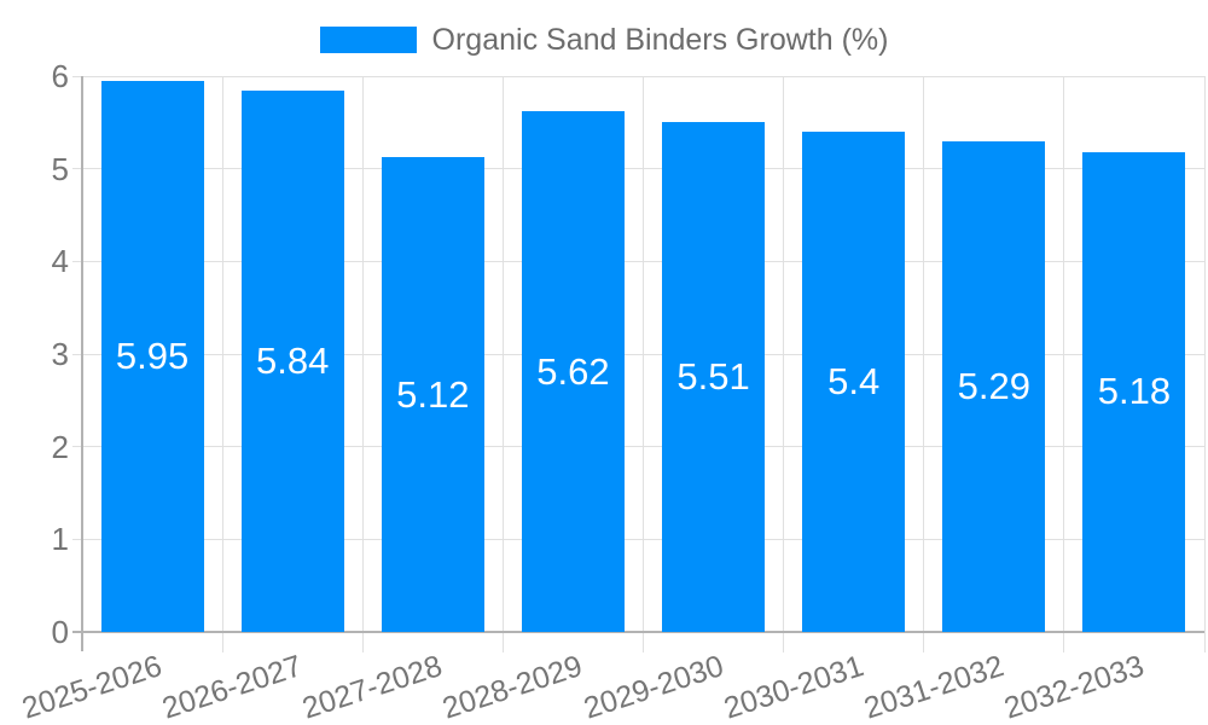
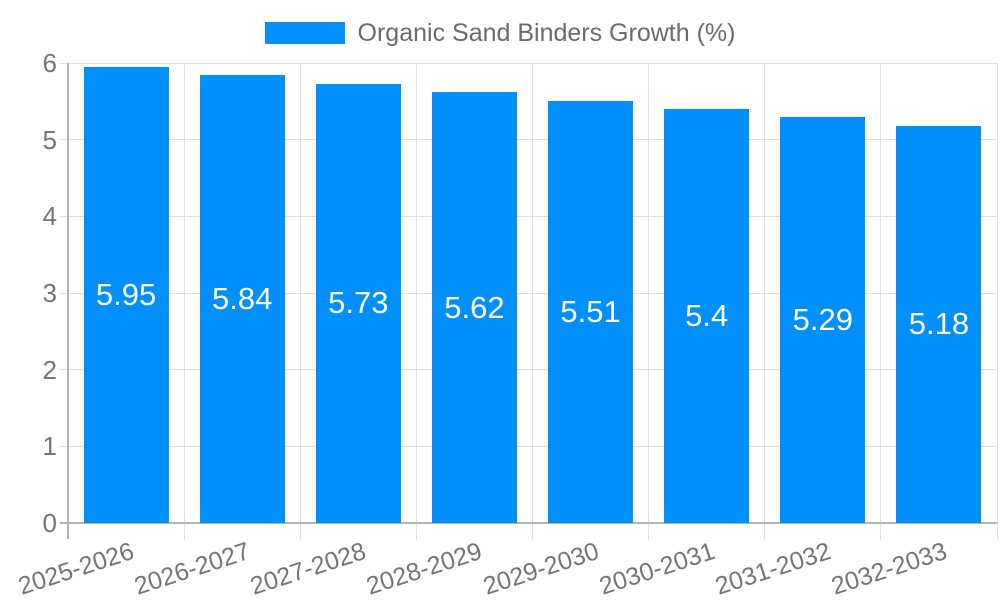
2027-2028: 5.12 -> 5.73
